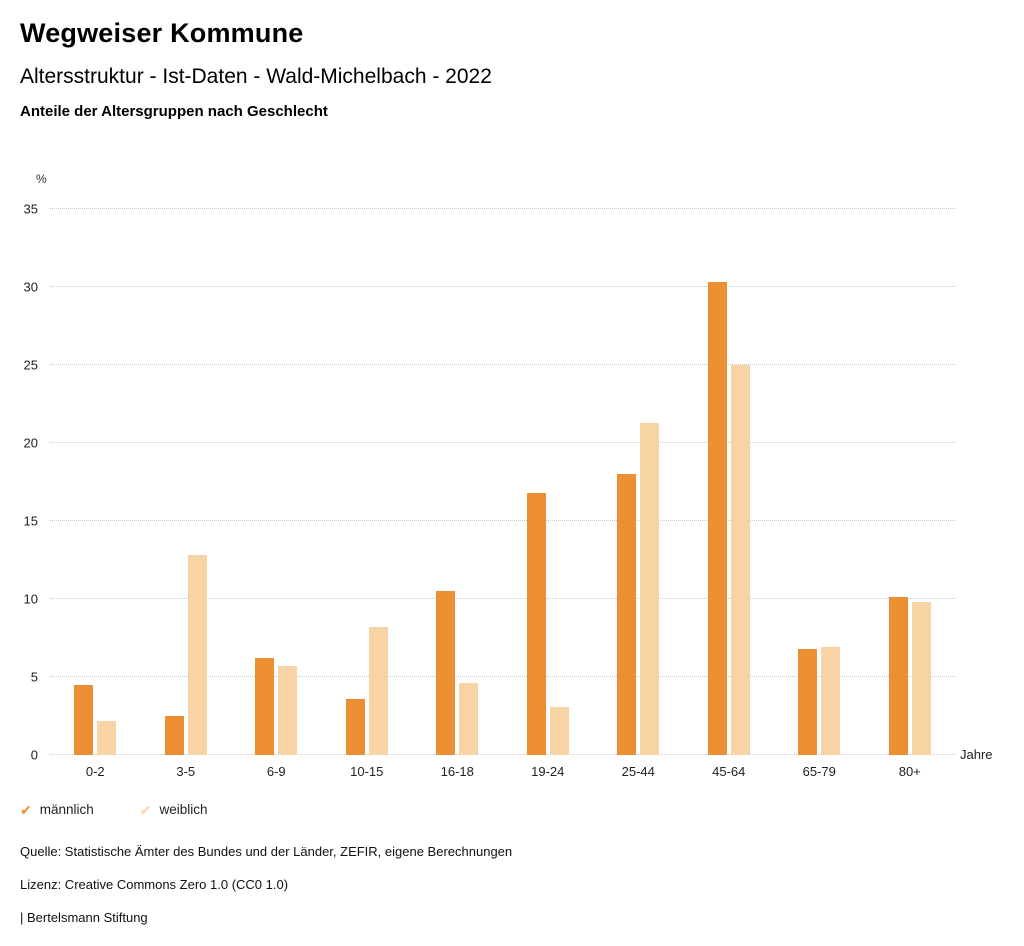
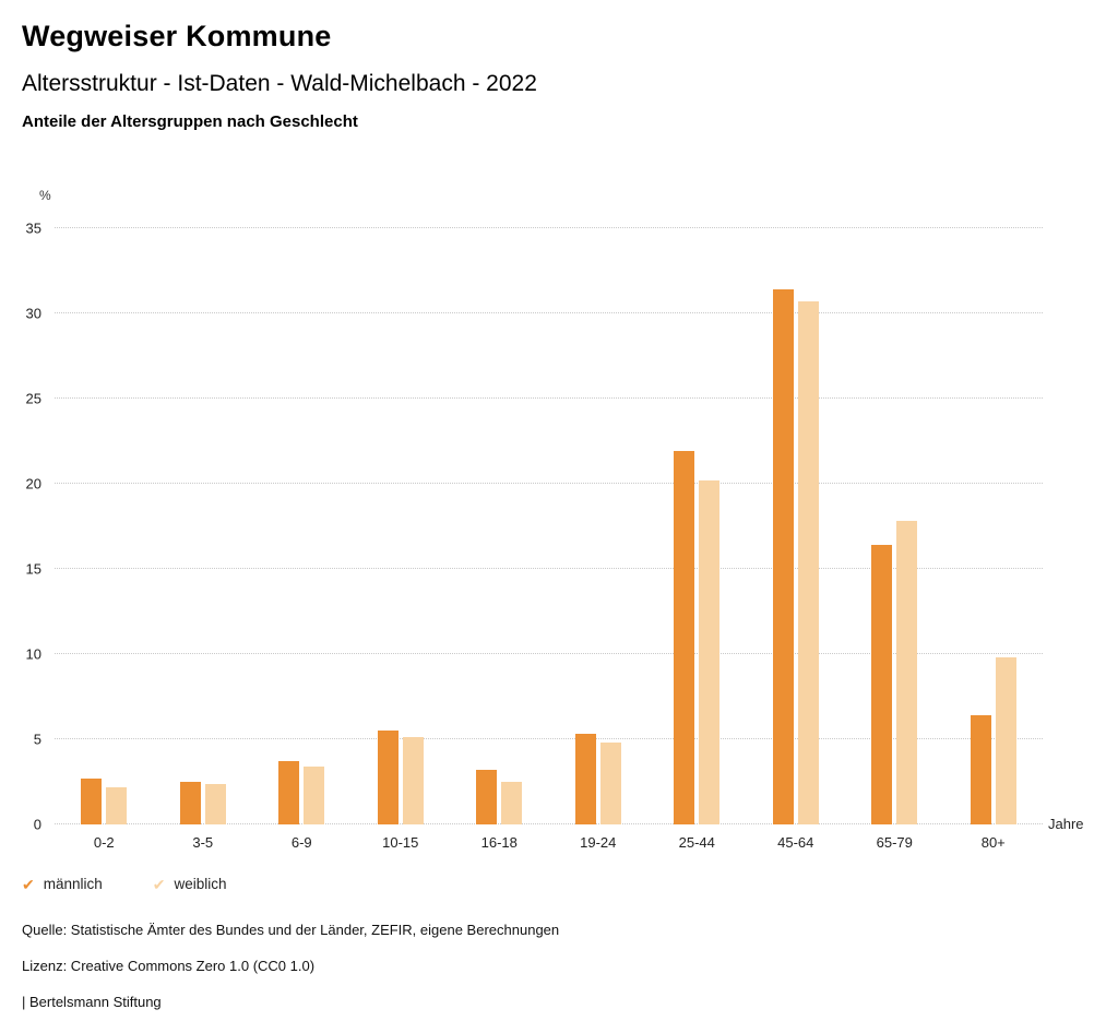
männlich/0-2: 4.5 -> 2.7
weiblich/3-5: 12.8 -> 2.4
männlich/6-9: 6.2 -> 3.7
weiblich/6-9: 5.7 -> 3.4
männlich/10-15: 3.6 -> 5.5
weiblich/10-15: 8.2 -> 5.1
männlich/16-18: 10.5 -> 3.2
weiblich/16-18: 4.6 -> 2.5
männlich/19-24: 16.8 -> 5.3
weiblich/19-24: 3.1 -> 4.8
männlich/25-44: 18.0 -> 21.9
weiblich/25-44: 21.3 -> 20.2
männlich/45-64: 30.3 -> 31.4
weiblich/45-64: 25.0 -> 30.7
männlich/65-79: 6.8 -> 16.4
weiblich/65-79: 6.9 -> 17.8
männlich/80+: 10.1 -> 6.4
